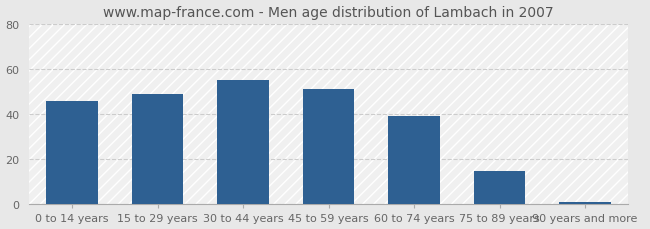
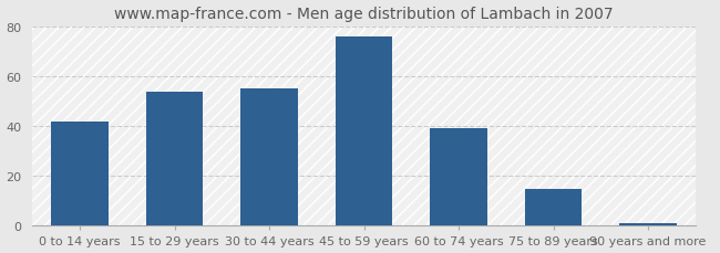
0 to 14 years: 46 -> 42
15 to 29 years: 49 -> 54
45 to 59 years: 51 -> 76
